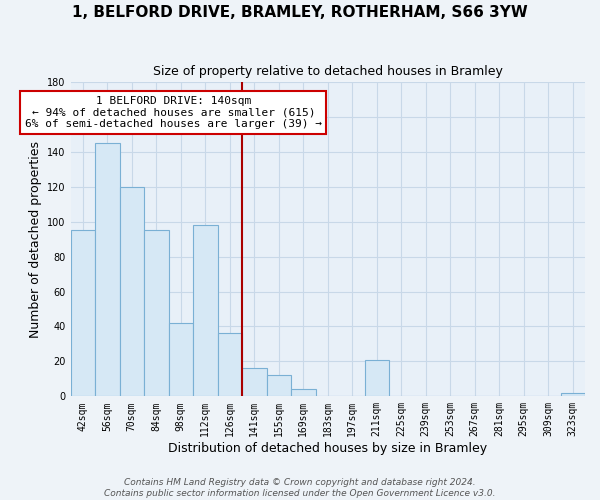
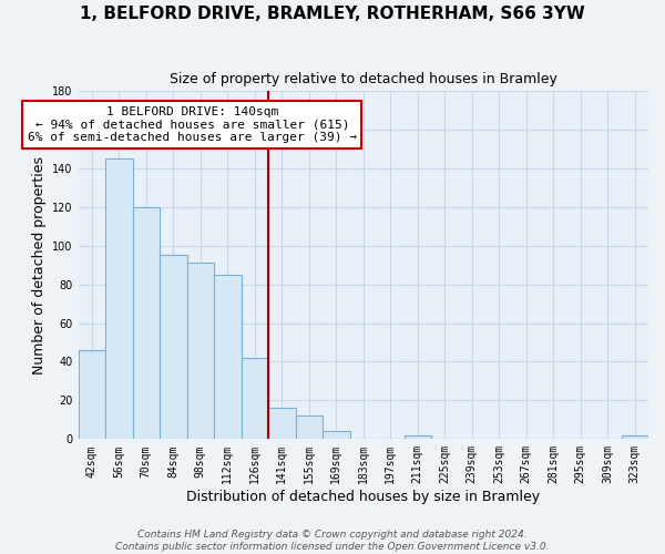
42sqm: 95 -> 46
98sqm: 42 -> 91
112sqm: 98 -> 85
126sqm: 36 -> 42
211sqm: 21 -> 2
